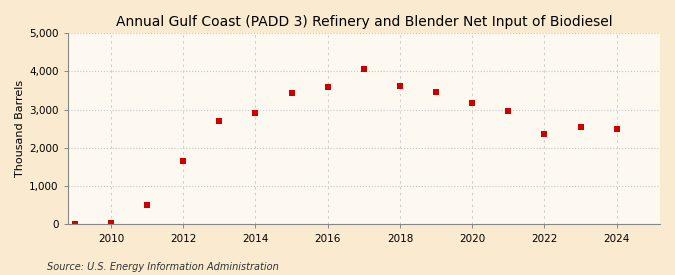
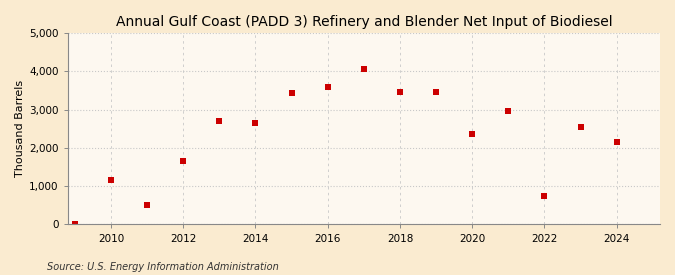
2010: 30 -> 1,150
2014: 2,900 -> 2,650
2018: 3,620 -> 3,450
2020: 3,160 -> 2,350
2022: 2,350 -> 750
2024: 2,480 -> 2,150
